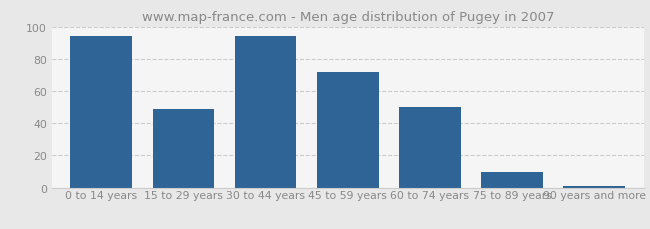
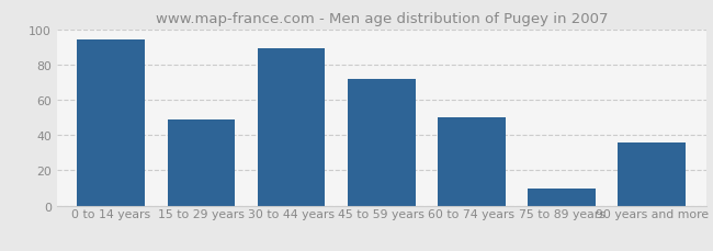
30 to 44 years: 94 -> 89
90 years and more: 1 -> 36
